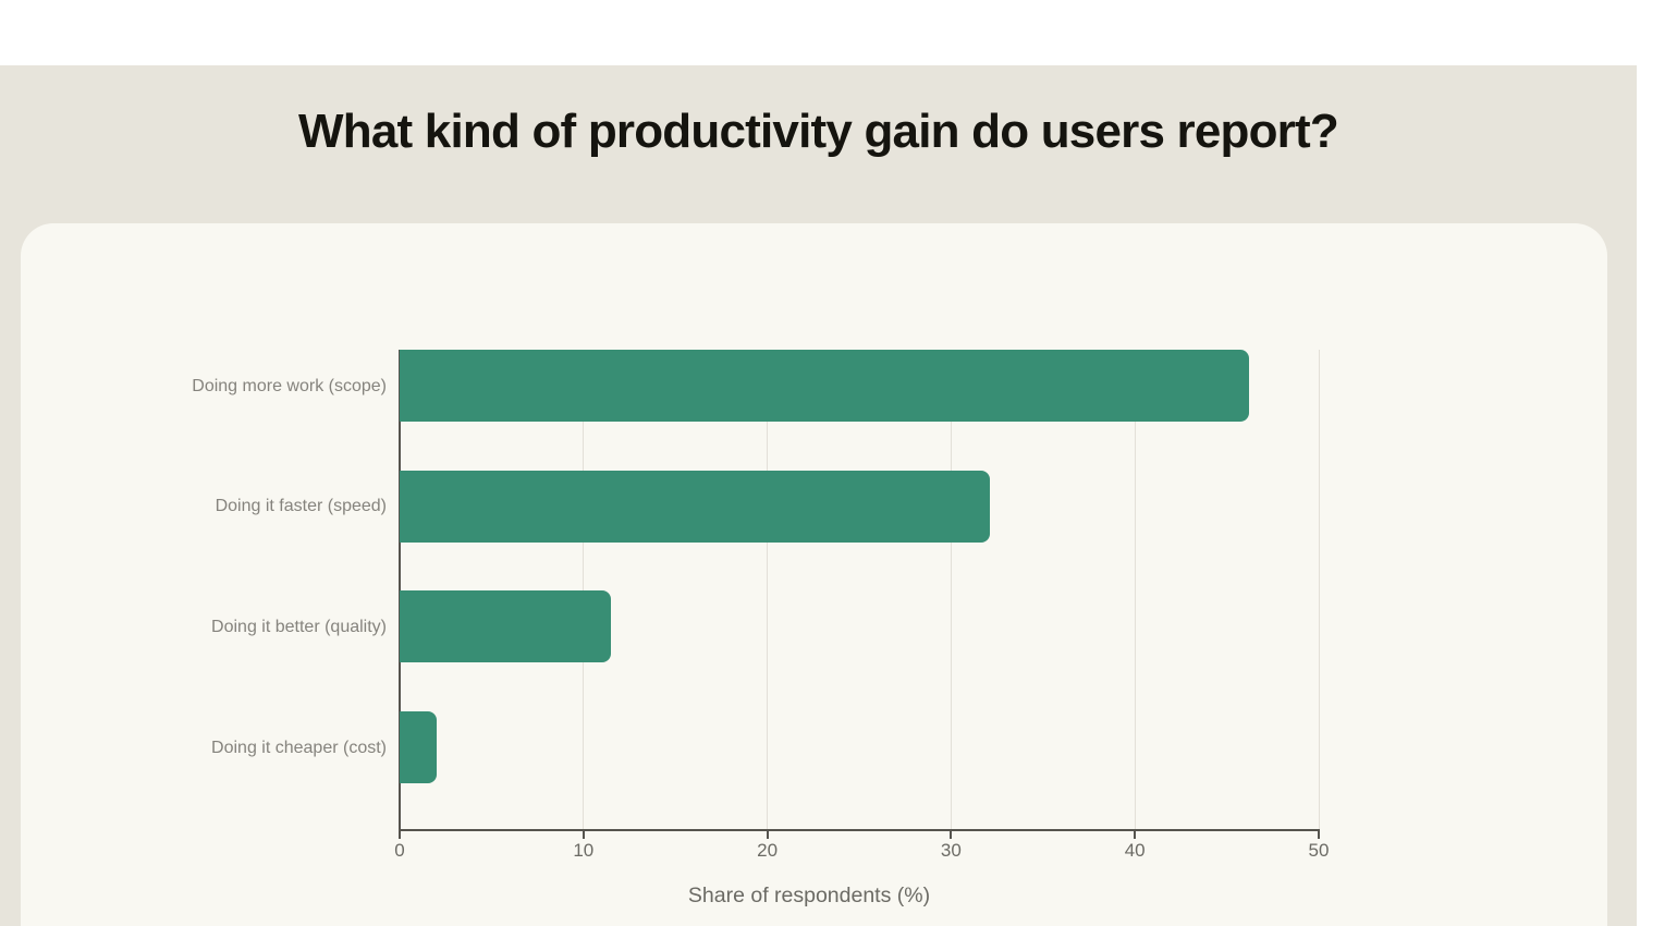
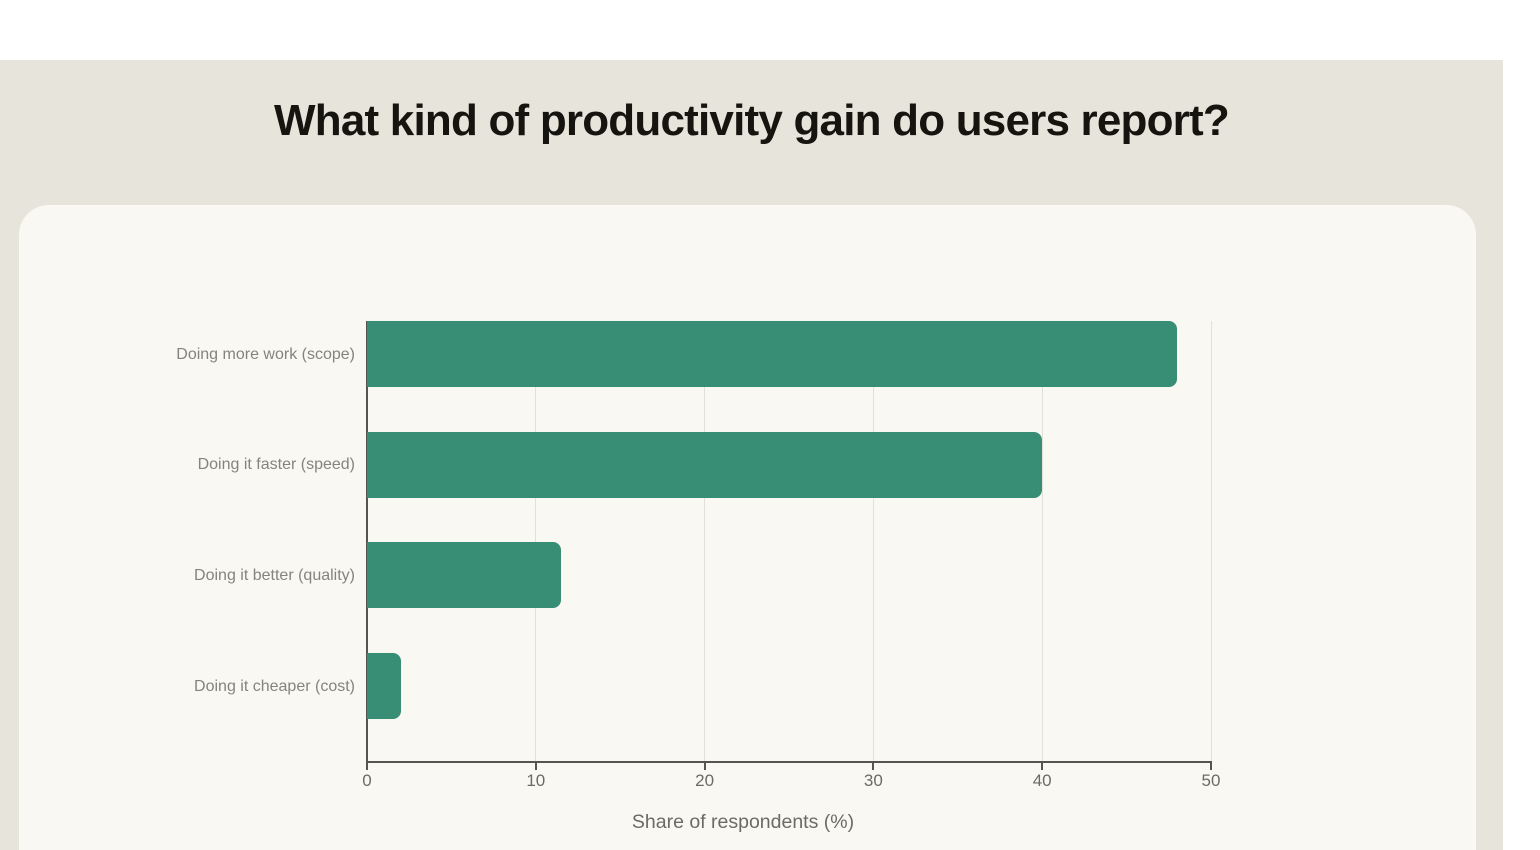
Doing more work (scope): 46.2 -> 48.0
Doing it faster (speed): 32.1 -> 40.0
